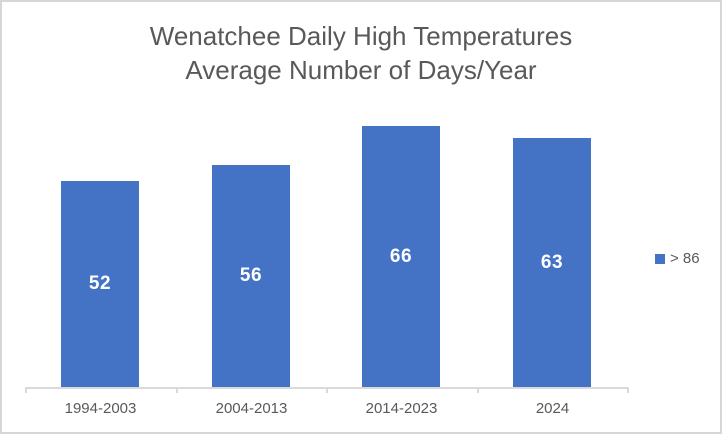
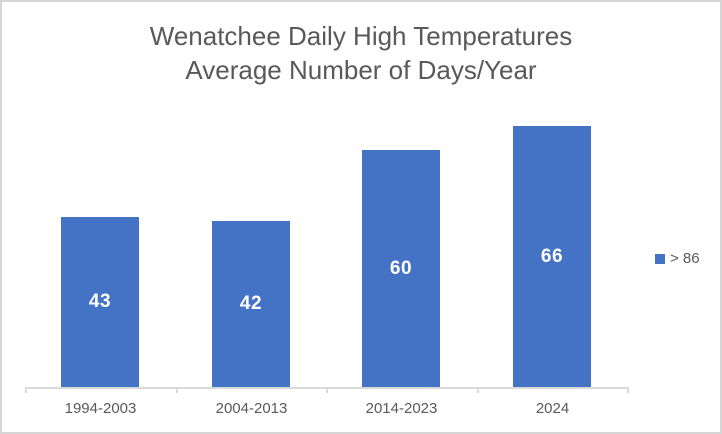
1994-2003: 52 -> 43
2004-2013: 56 -> 42
2014-2023: 66 -> 60
2024: 63 -> 66
